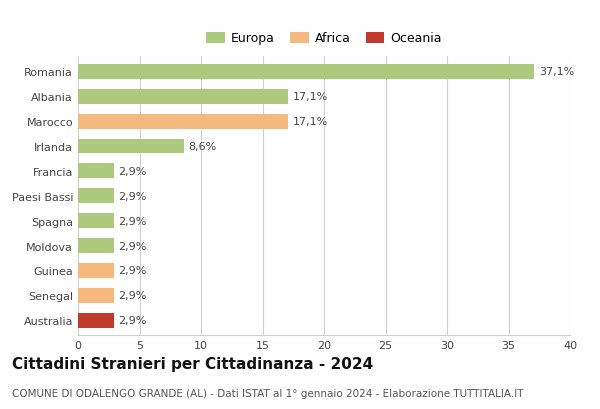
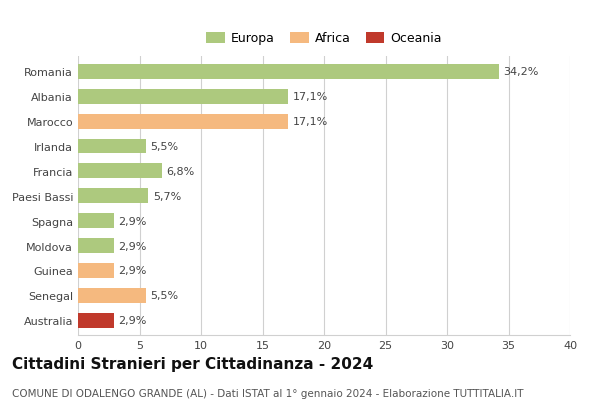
Romania: 37,1% -> 34,2%
Irlanda: 8,6% -> 5,5%
Francia: 2,9% -> 6,8%
Paesi Bassi: 2,9% -> 5,7%
Senegal: 2,9% -> 5,5%
